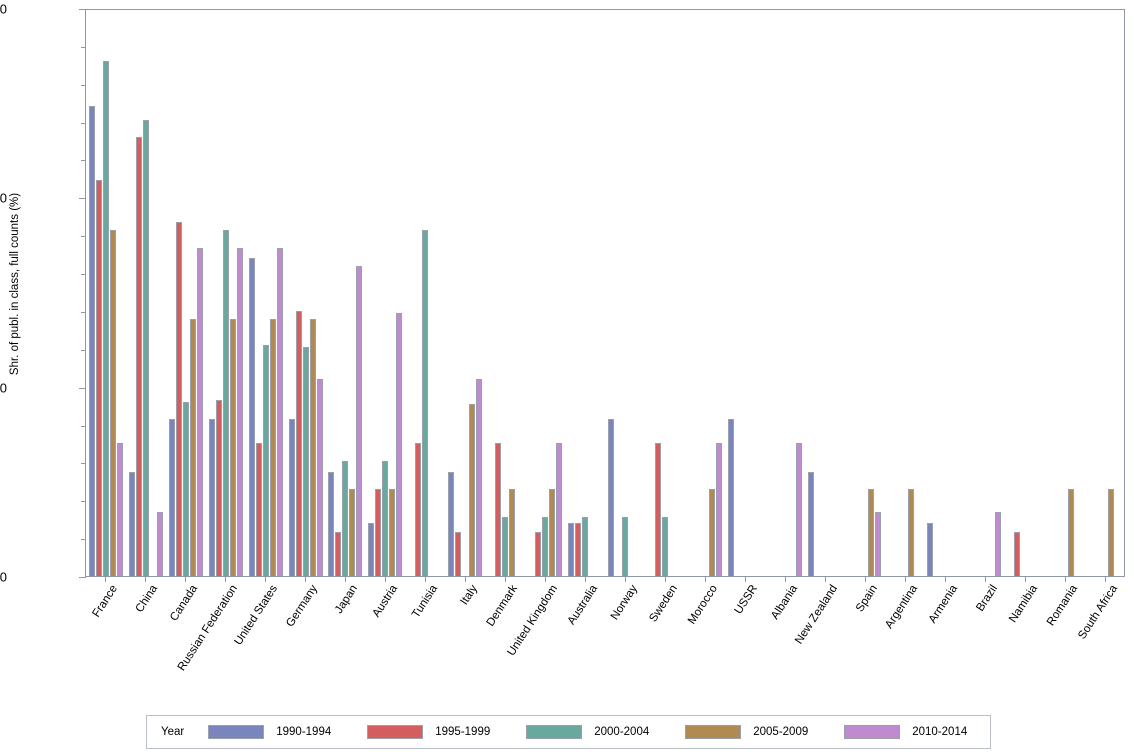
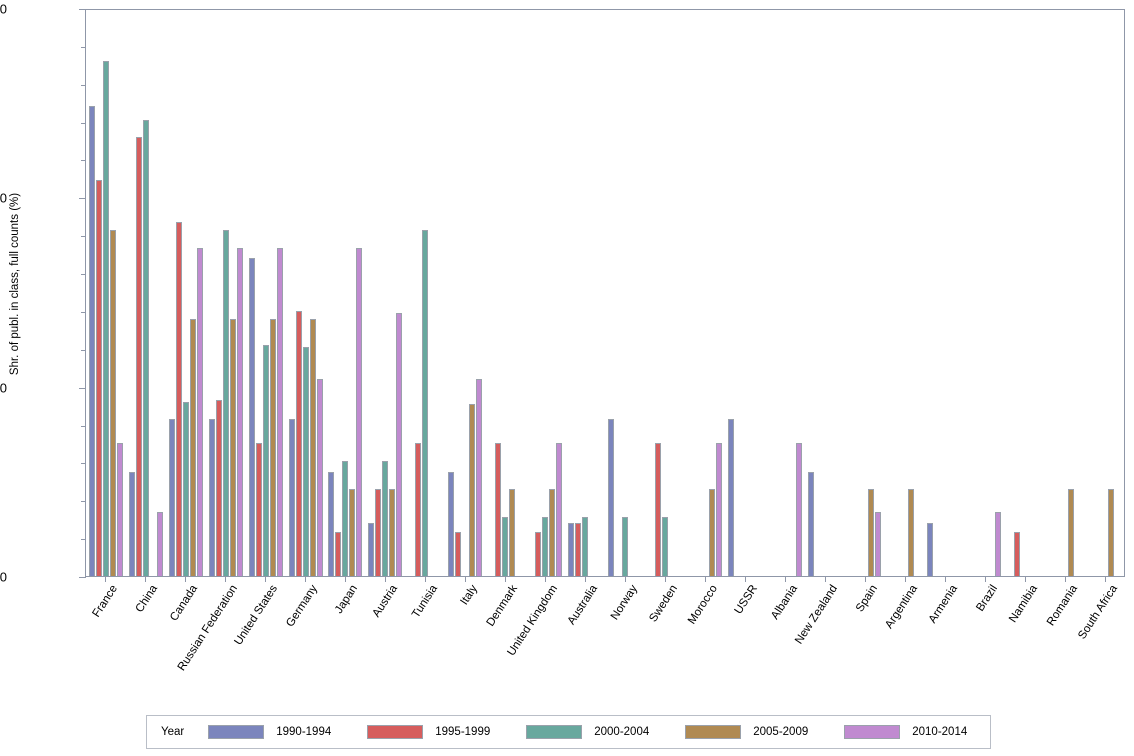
2010-2014/Japan: 16.4 -> 17.3
